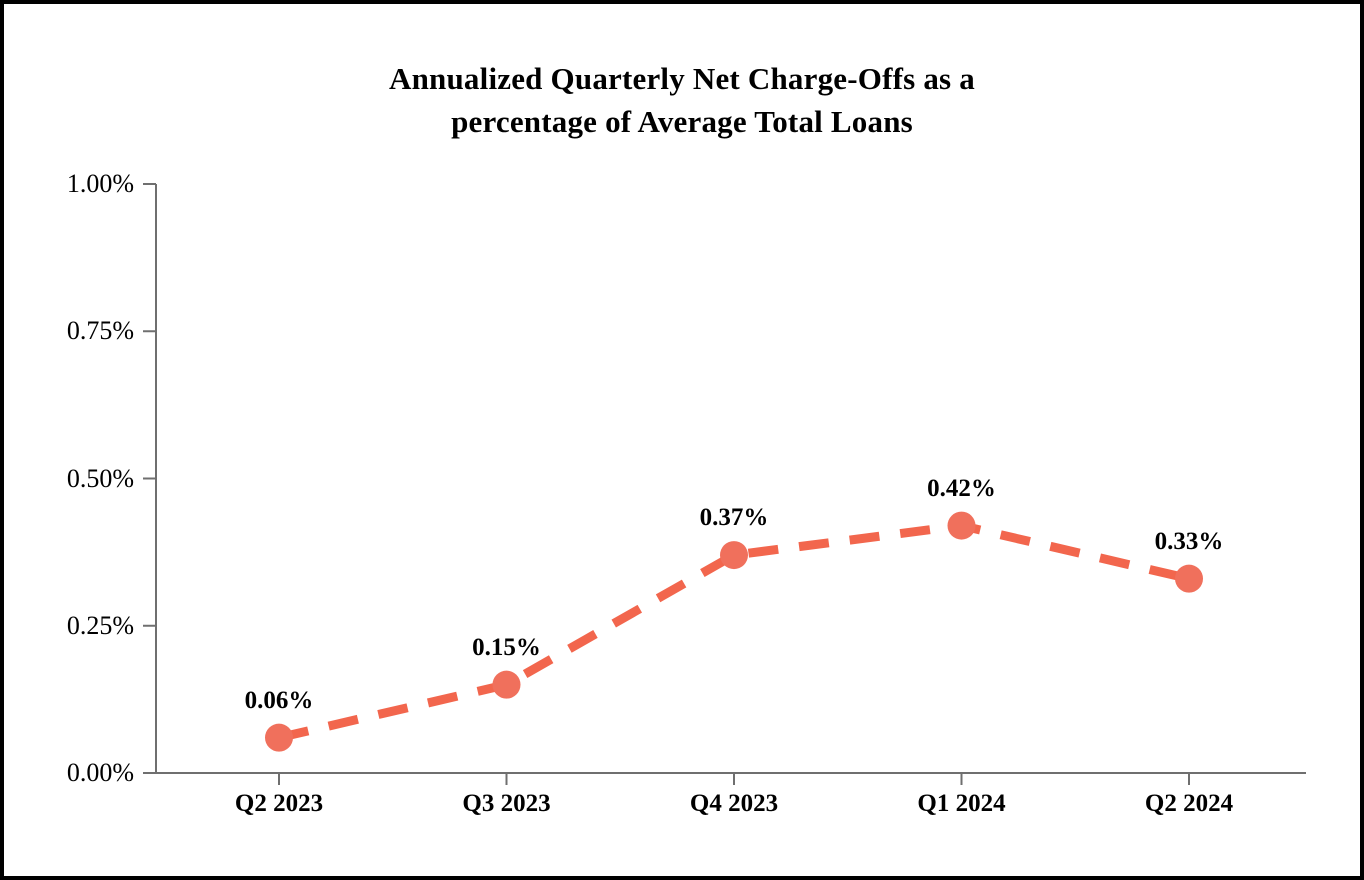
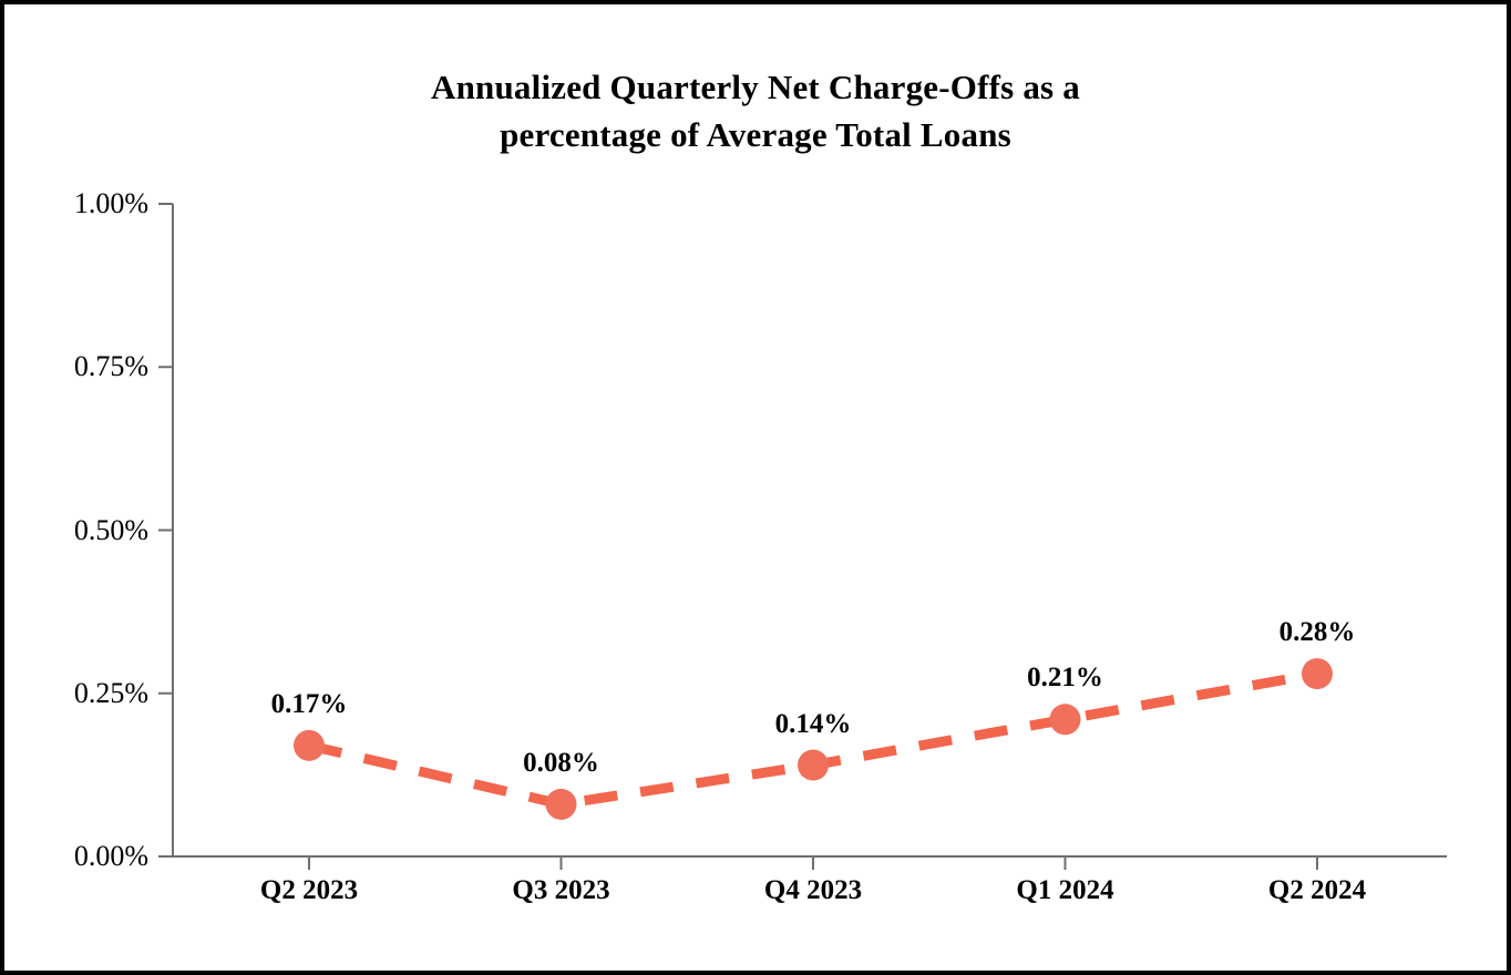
Q2 2023: 0.06% -> 0.17%
Q3 2023: 0.15% -> 0.08%
Q4 2023: 0.37% -> 0.14%
Q1 2024: 0.42% -> 0.21%
Q2 2024: 0.33% -> 0.28%
